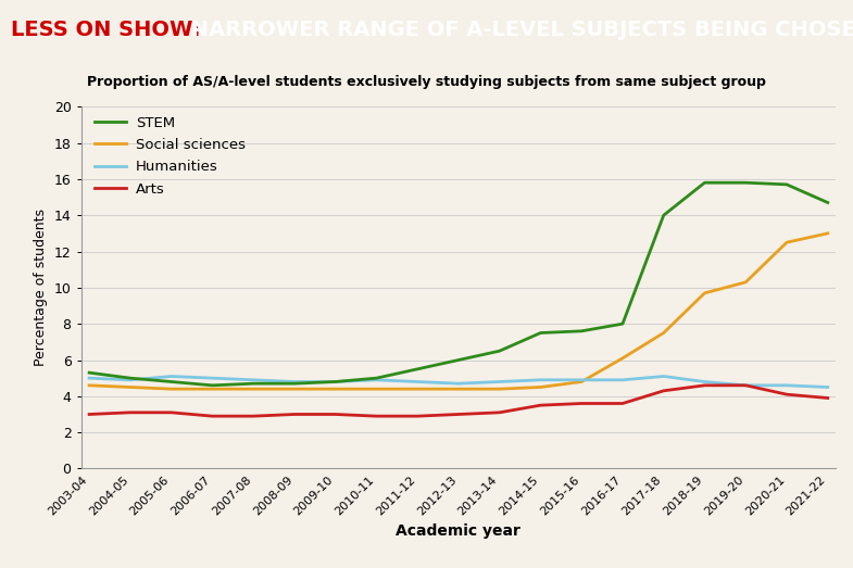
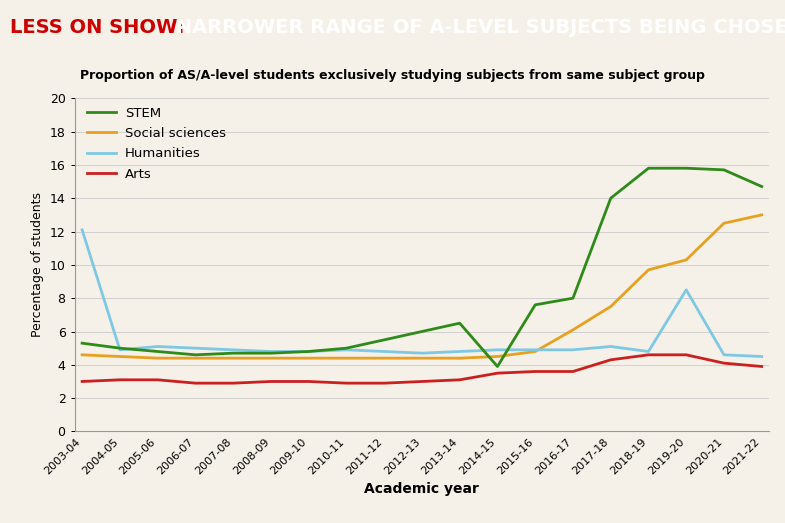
Humanities/2003-04: 5.0 -> 12.1
STEM/2014-15: 7.5 -> 3.9
Humanities/2019-20: 4.6 -> 8.5
